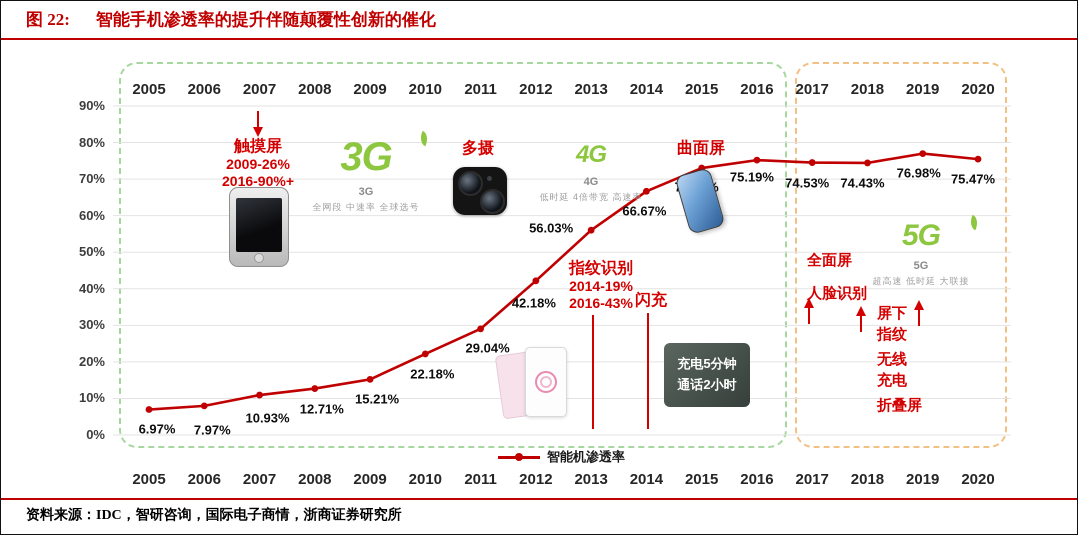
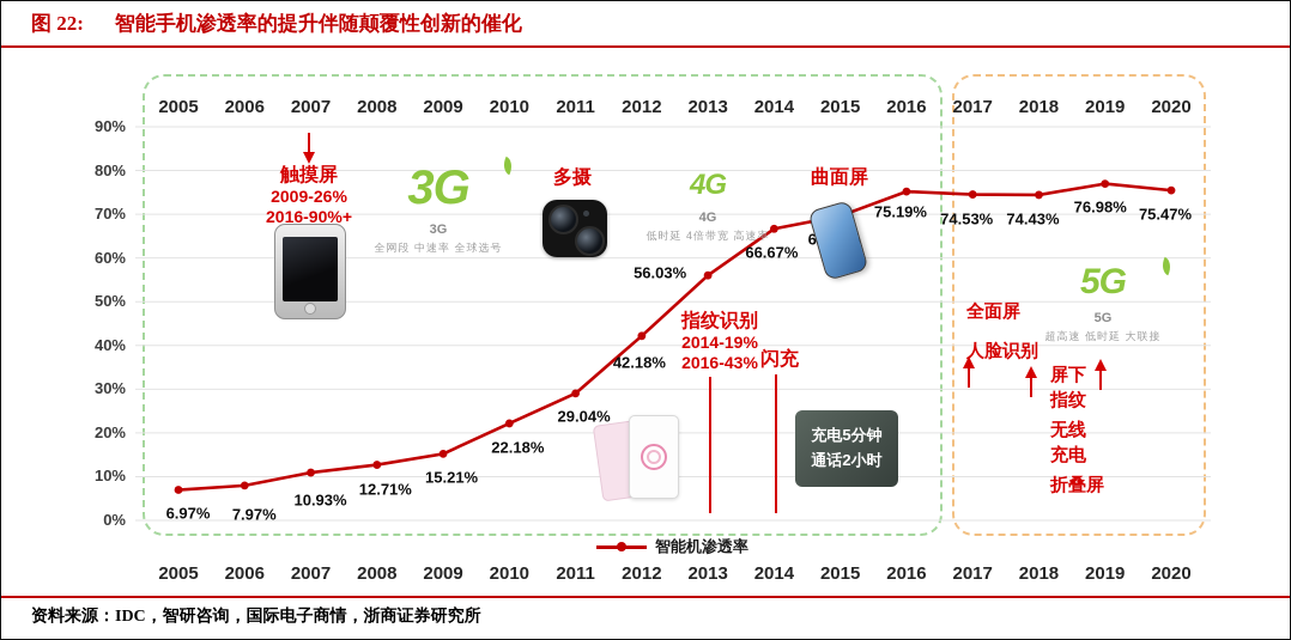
2015: 73.02% -> 69.60%
